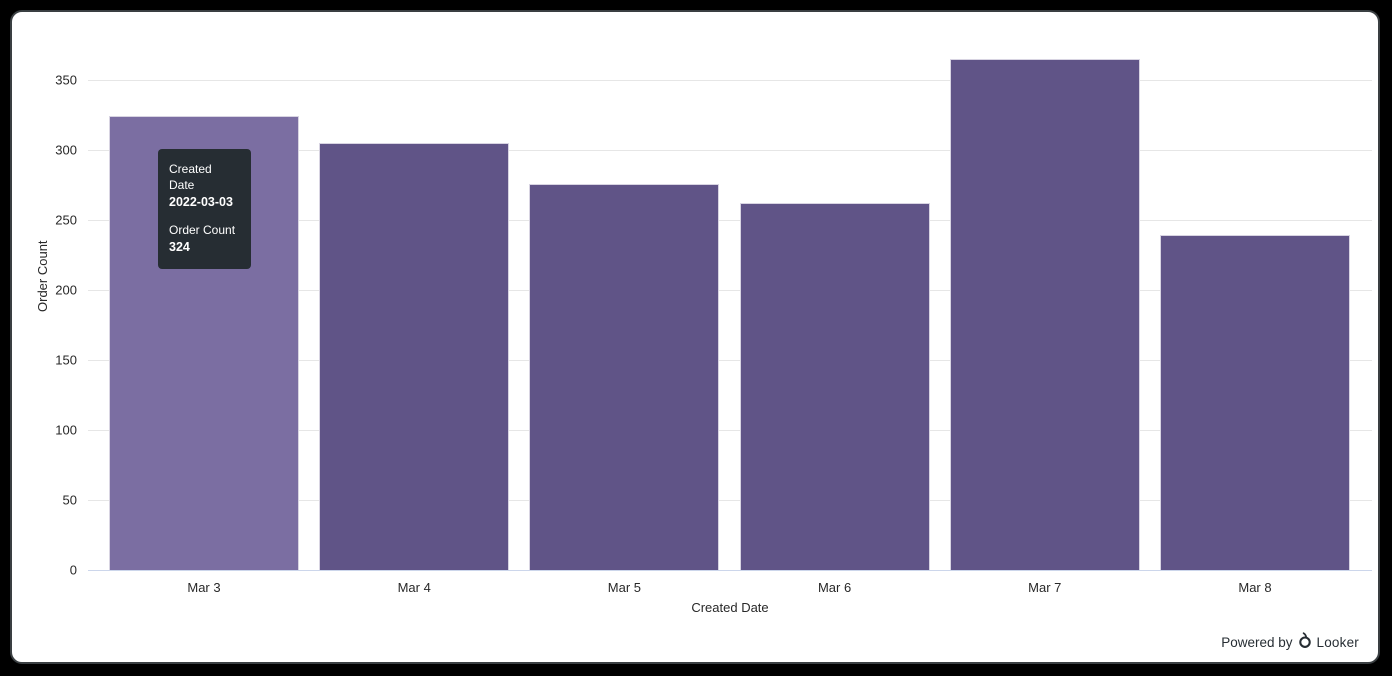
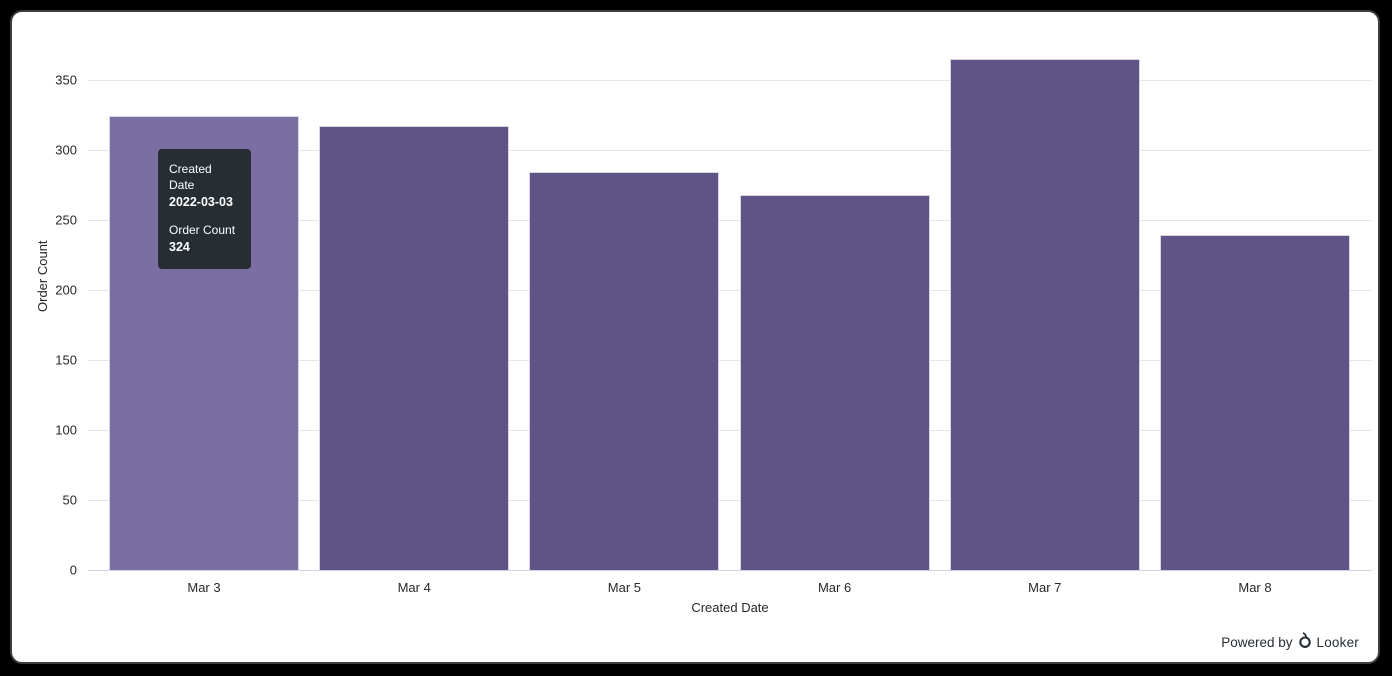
Mar 4: 305 -> 317
Mar 5: 276 -> 284
Mar 6: 262 -> 268
